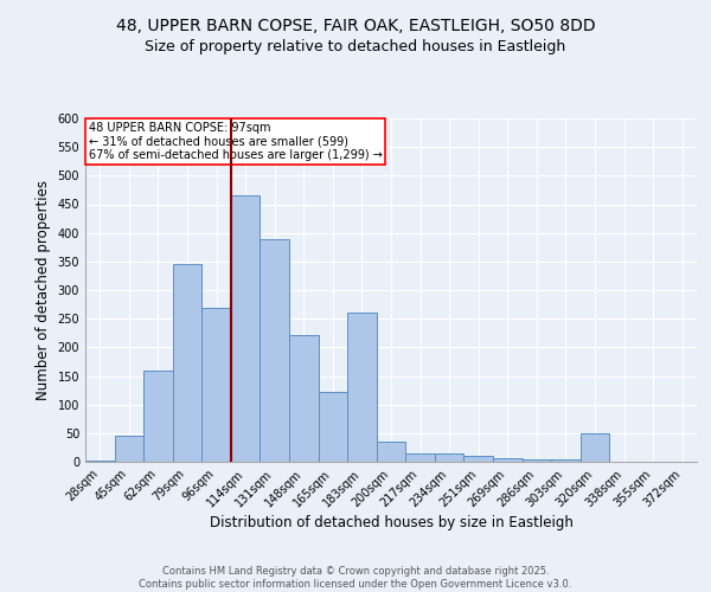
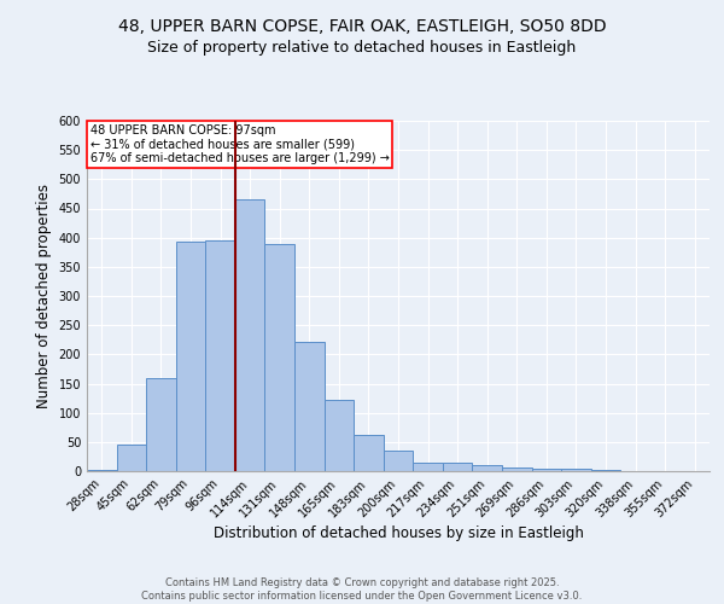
79sqm: 345 -> 393
96sqm: 270 -> 395
183sqm: 260 -> 62
320sqm: 50 -> 2
